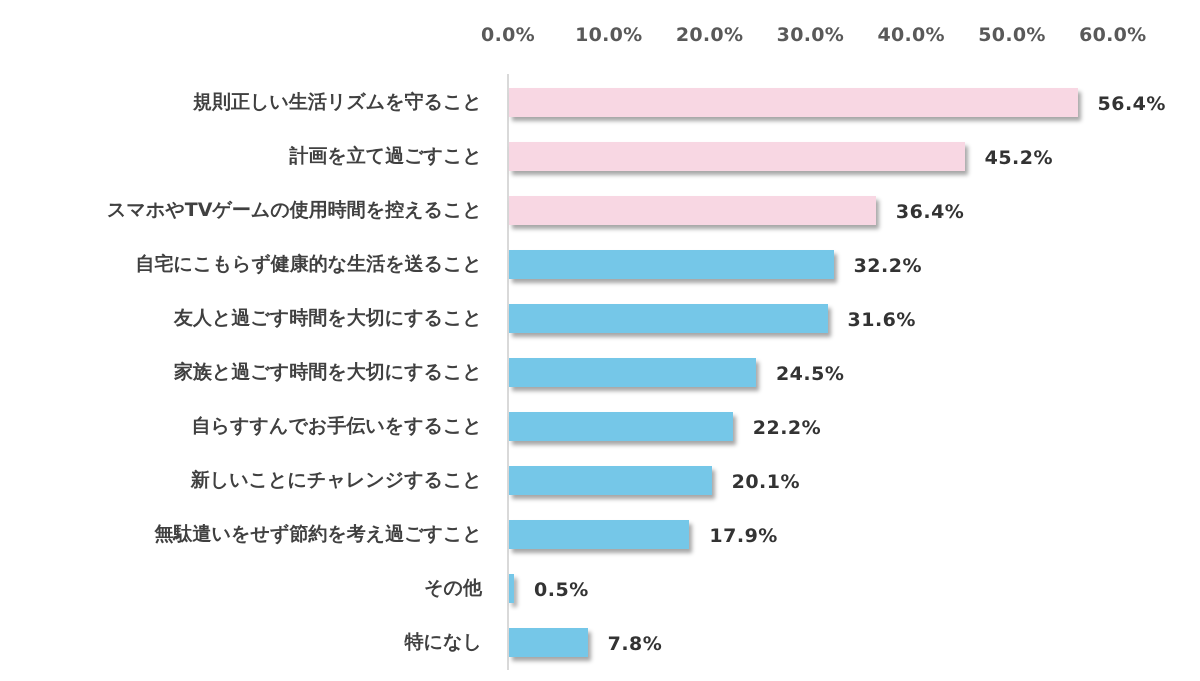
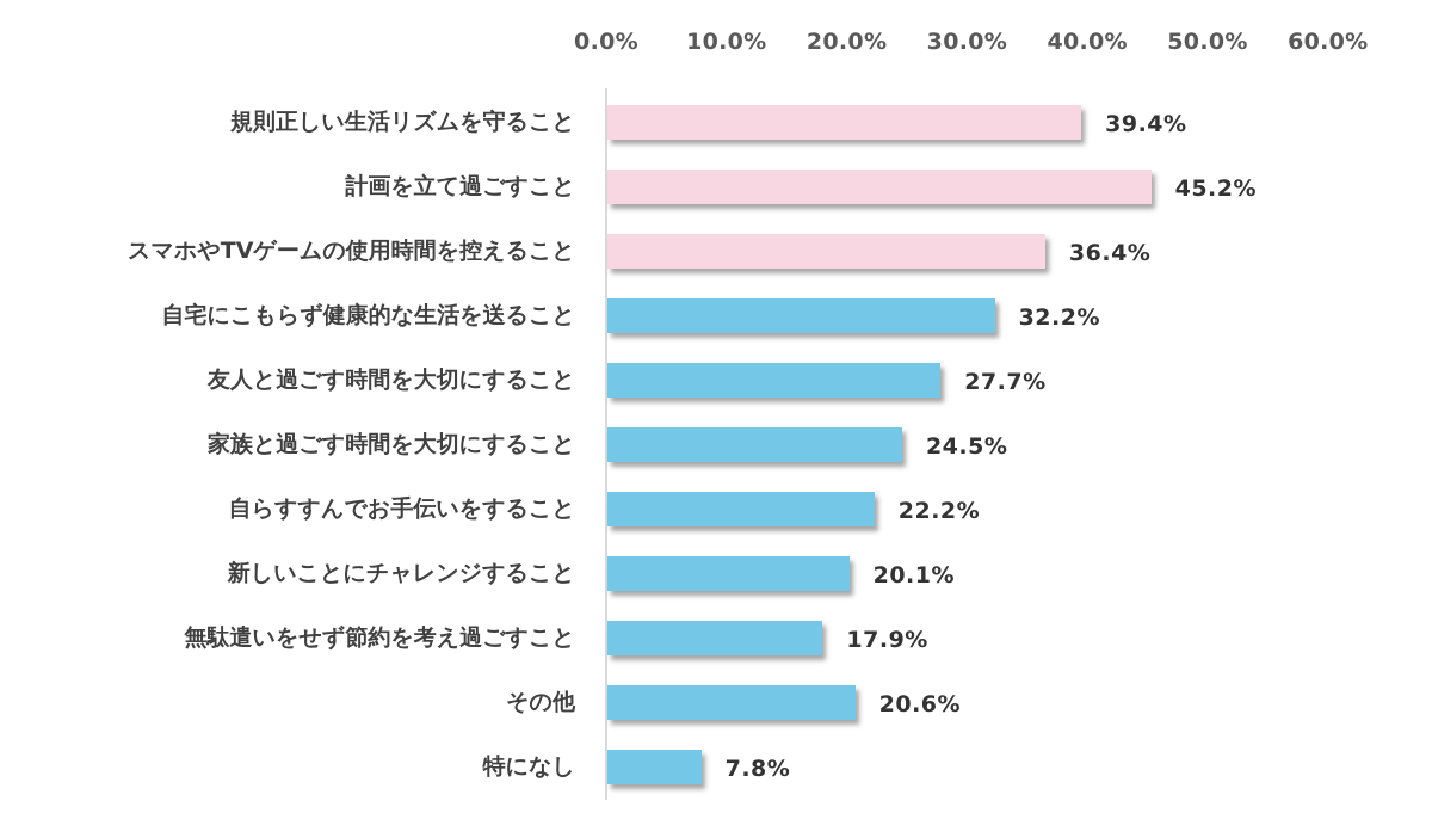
規則正しい生活リズムを守ること: 56.4% -> 39.4%
友人と過ごす時間を大切にすること: 31.6% -> 27.7%
その他: 0.5% -> 20.6%
